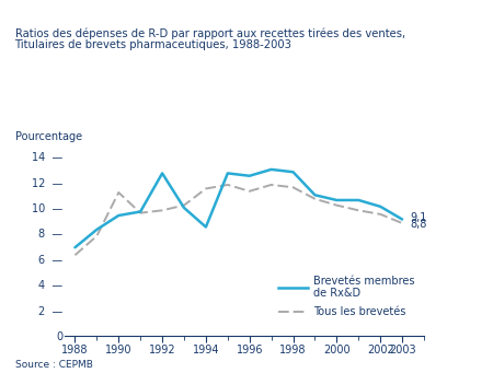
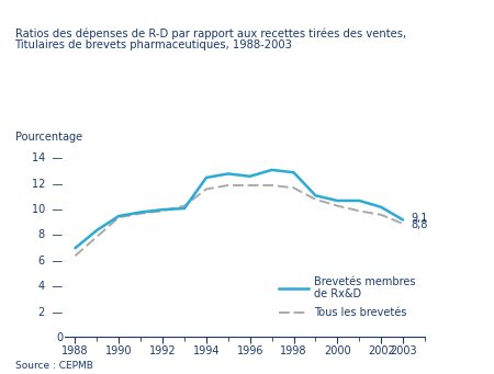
Tous les brevetés/1990: 11.2  — -> 9.3  —
Brevetés membres de Rx&D/1992: 12.7  — -> 9.9  —
Brevetés membres de Rx&D/1994: 8.5  — -> 12.4  —
Tous les brevetés/1996: 11.3  — -> 11.8  —
